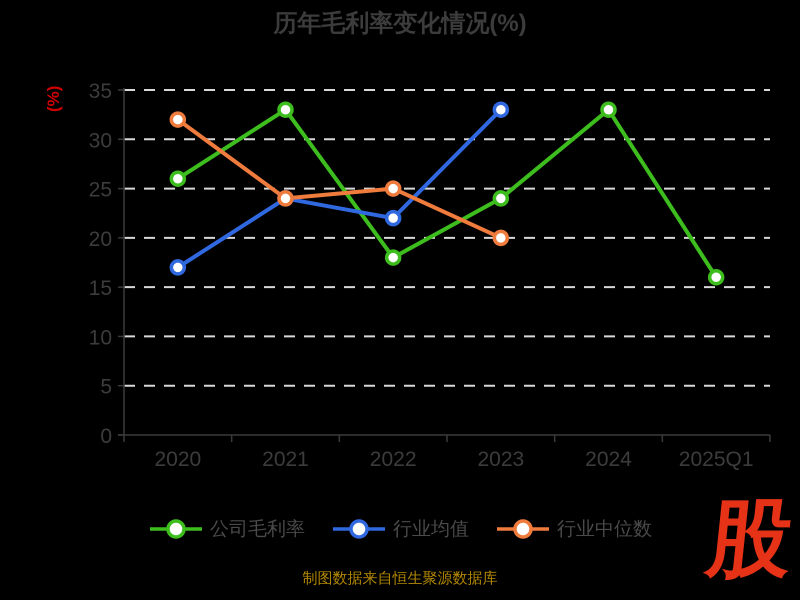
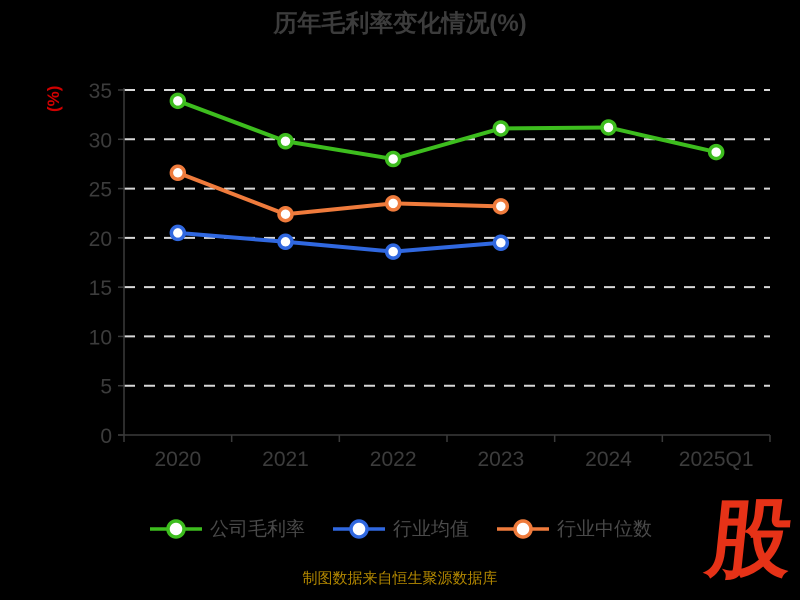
公司毛利率/2020: 26 -> 34
行业均值/2020: 17 -> 20
行业中位数/2020: 32 -> 27
公司毛利率/2021: 33 -> 30
行业均值/2021: 24 -> 20
行业中位数/2021: 24 -> 22
公司毛利率/2022: 18 -> 28
行业均值/2022: 22 -> 19
行业中位数/2022: 25 -> 24
公司毛利率/2023: 24 -> 31
行业均值/2023: 33 -> 20
行业中位数/2023: 20 -> 23
公司毛利率/2024: 33 -> 31
公司毛利率/2025Q1: 16 -> 29
